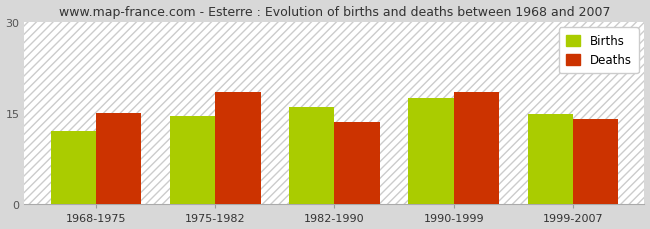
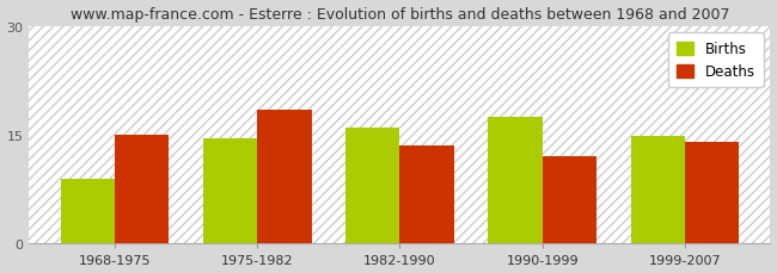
Births/1968-1975: 12.0 -> 9.0
Deaths/1990-1999: 18.5 -> 12.0
